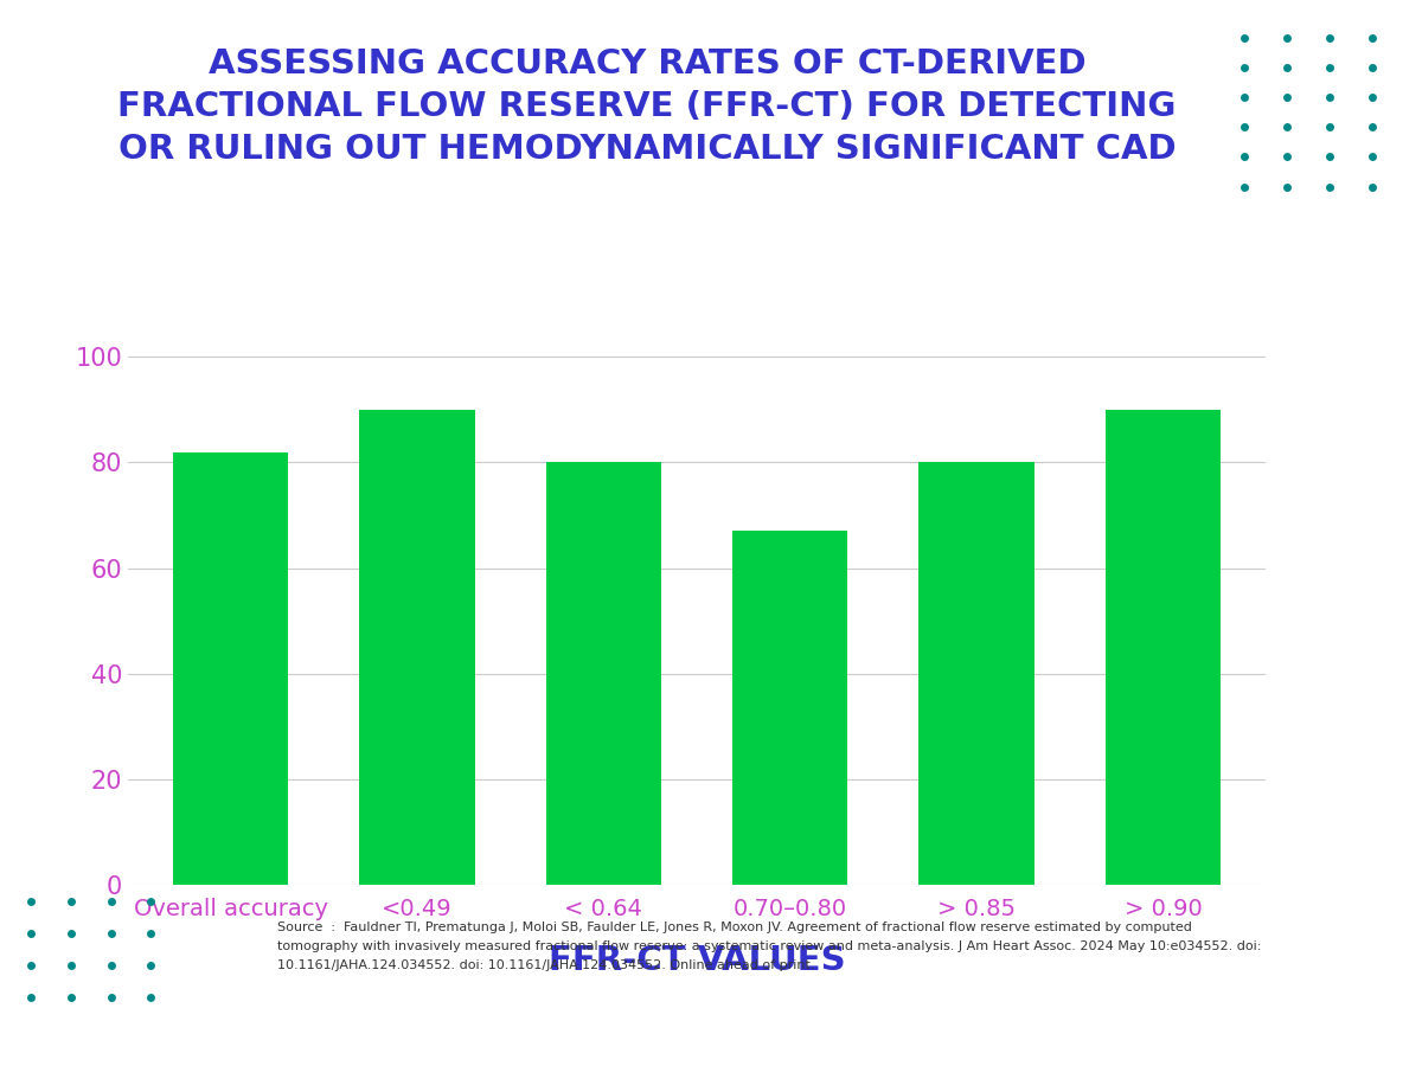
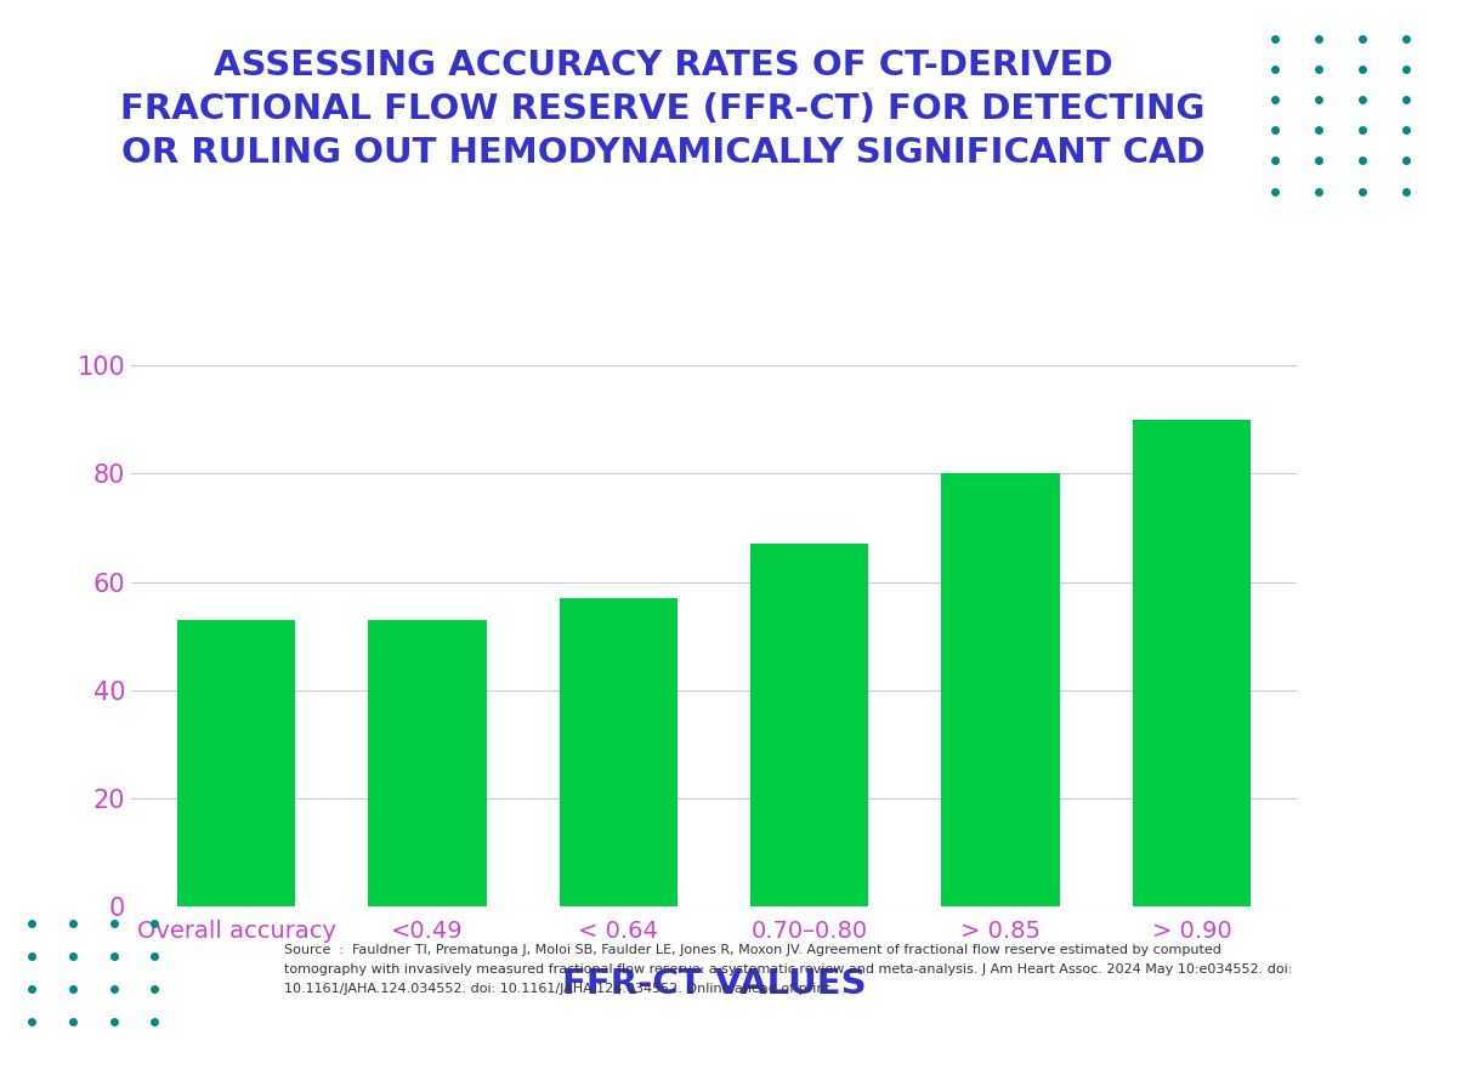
Overall accuracy: 82 -> 53
<0.49: 90 -> 53
< 0.64: 80 -> 57
